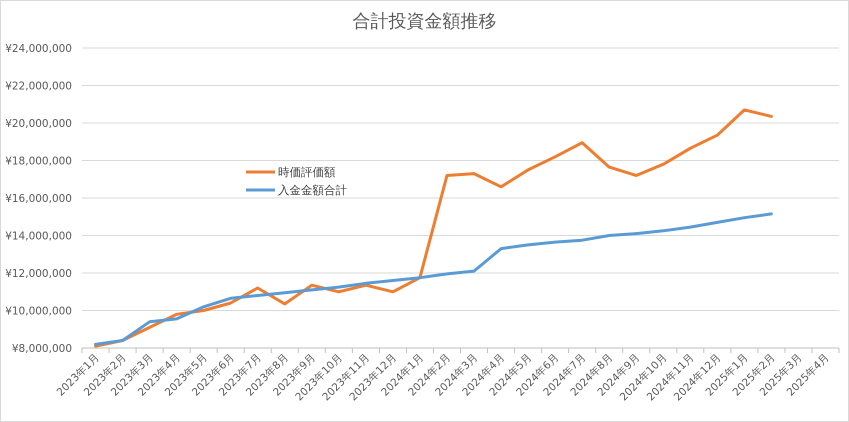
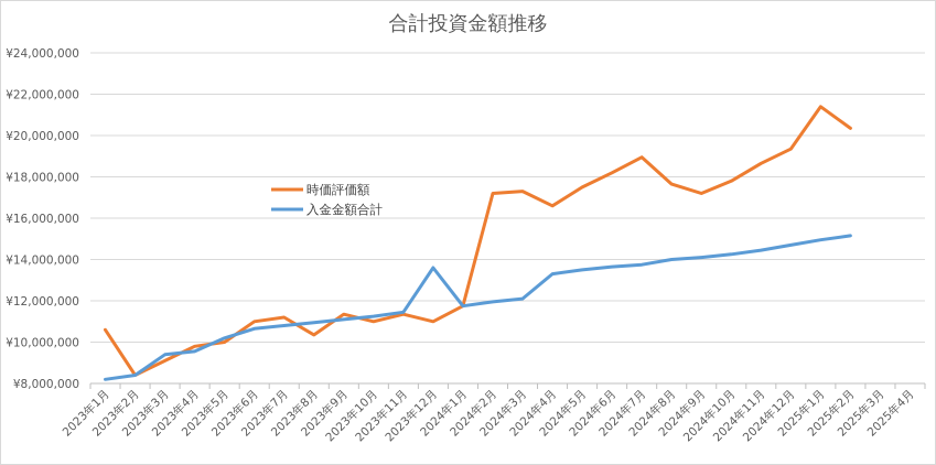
時価評価額/2023年1月: ¥8100000 -> ¥10600000
時価評価額/2023年6月: ¥10400000 -> ¥11000000
入金金額合計/2023年12月: ¥11600000 -> ¥13600000
時価評価額/2025年1月: ¥20700000 -> ¥21400000
